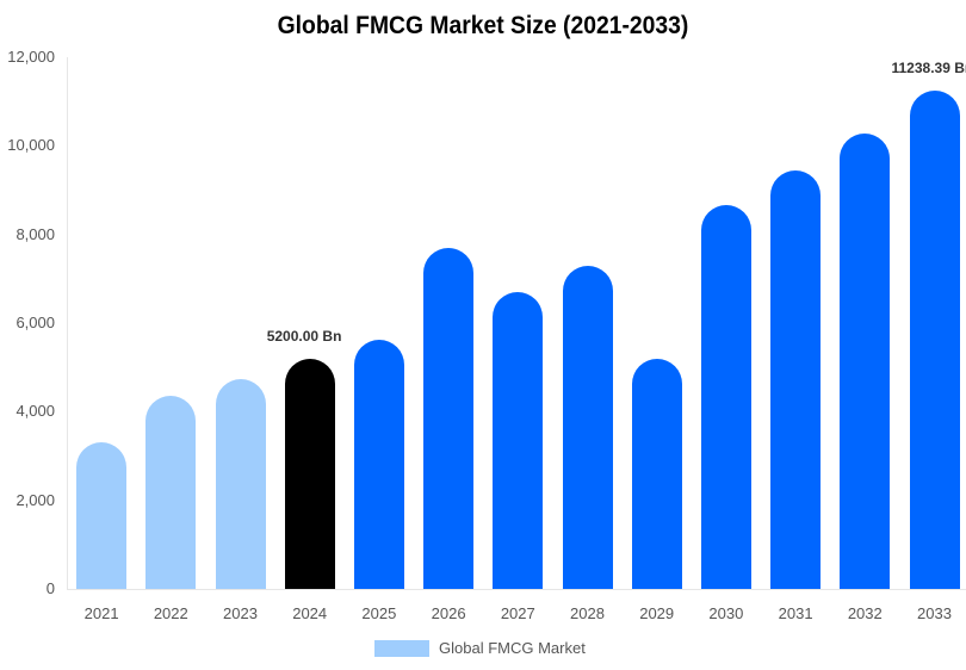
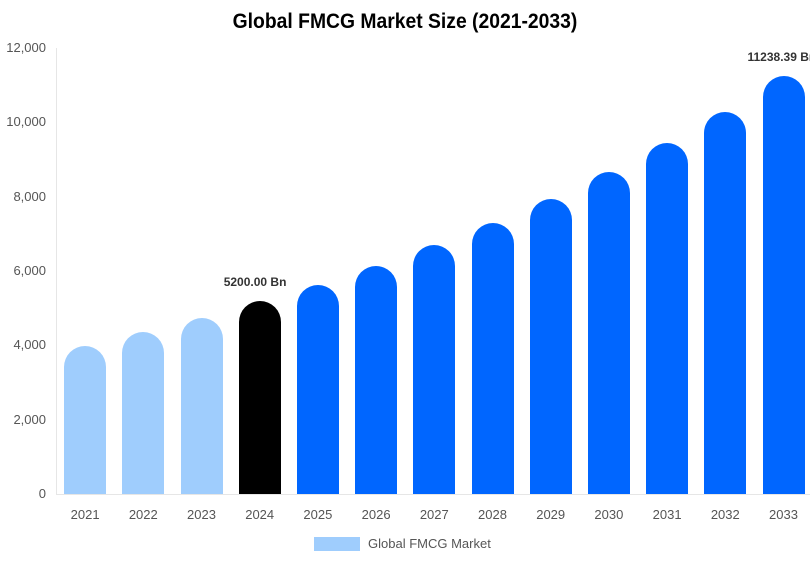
2021: 3300 -> 4000
2026: 7700 -> 6100
2029: 5200 -> 7900
